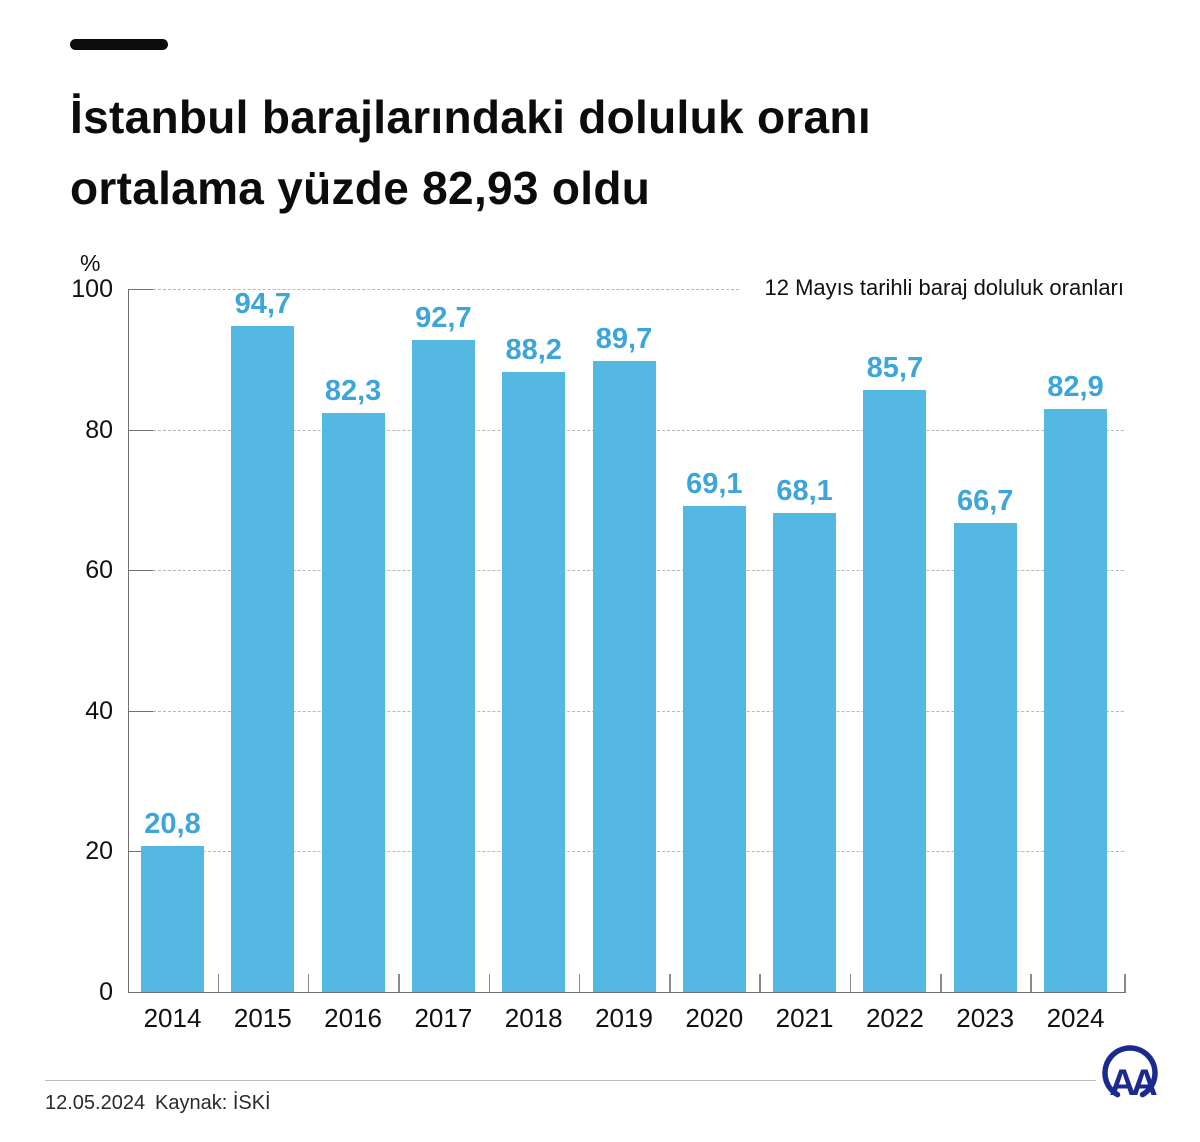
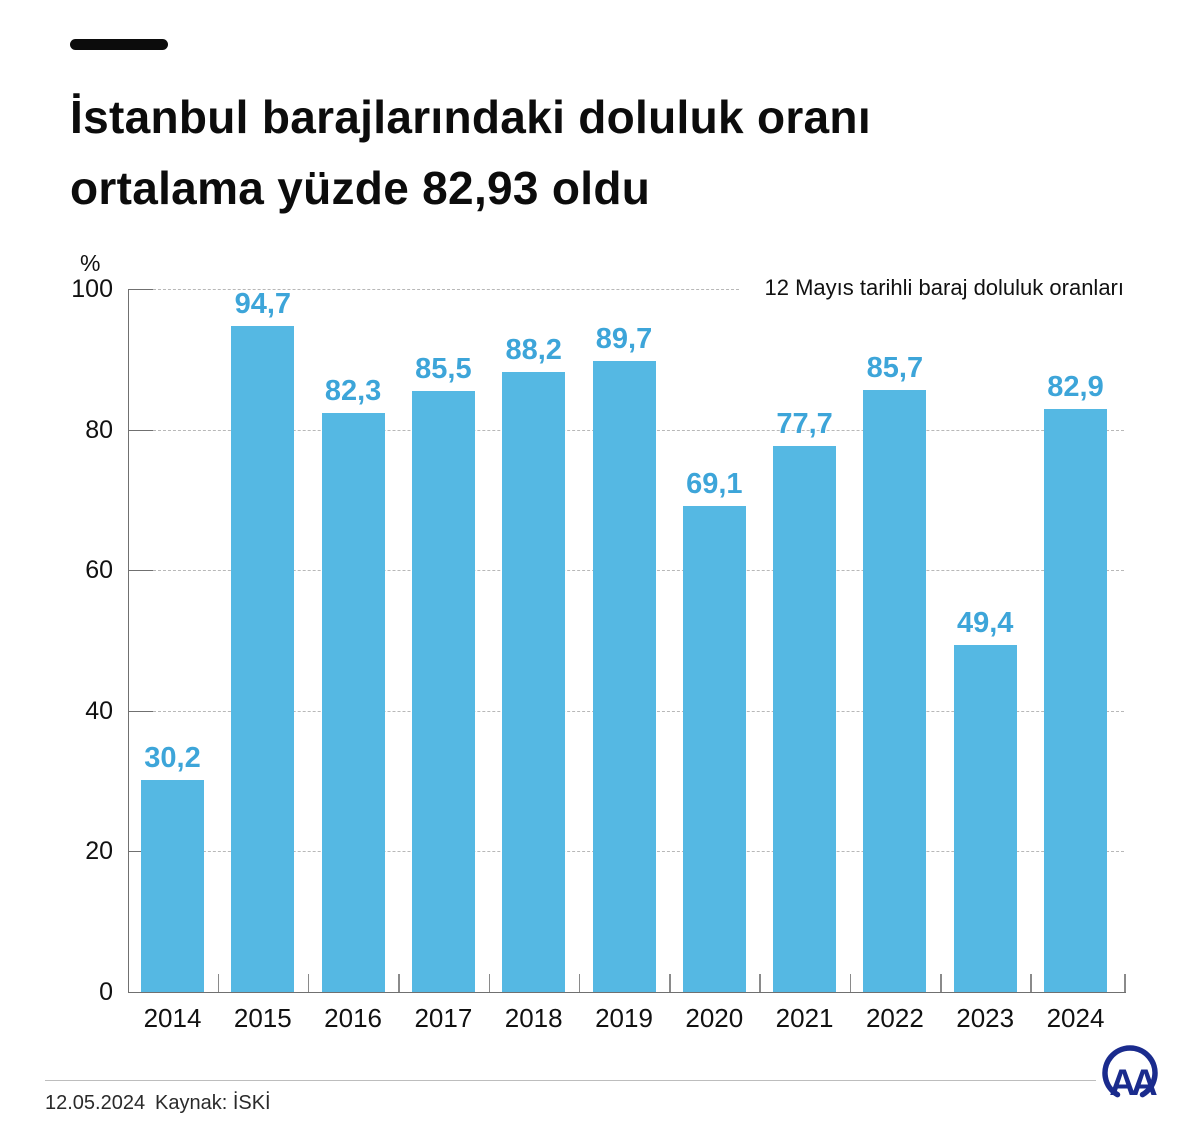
2014: 20,8 -> 30,2
2017: 92,7 -> 85,5
2021: 68,1 -> 77,7
2023: 66,7 -> 49,4
